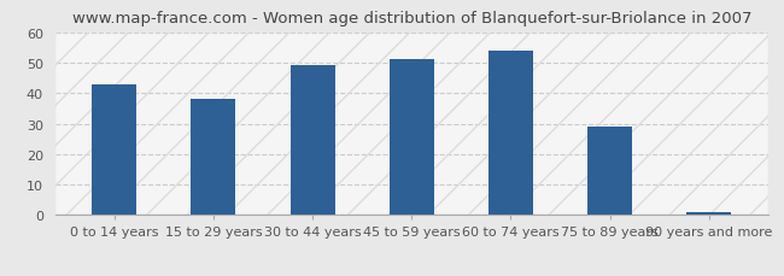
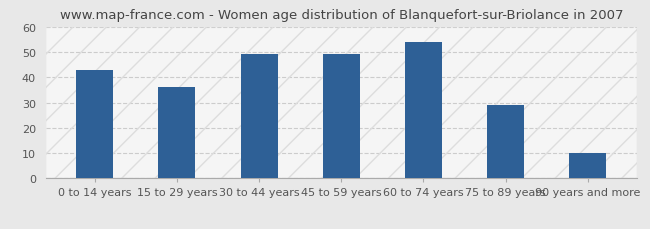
15 to 29 years: 38 -> 36
45 to 59 years: 51 -> 49
90 years and more: 1 -> 10
